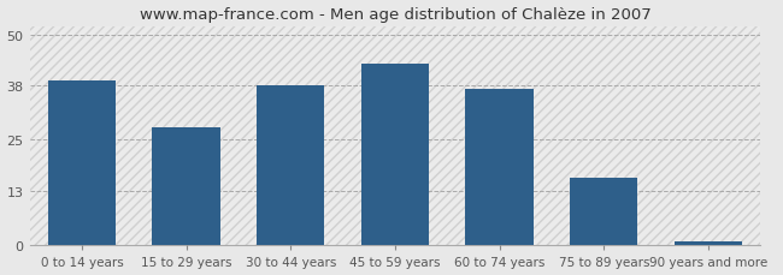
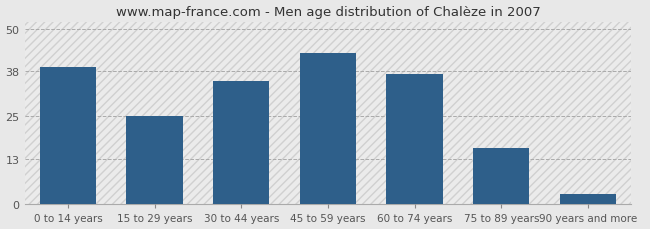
15 to 29 years: 28 -> 25
30 to 44 years: 38 -> 35
90 years and more: 1 -> 3
